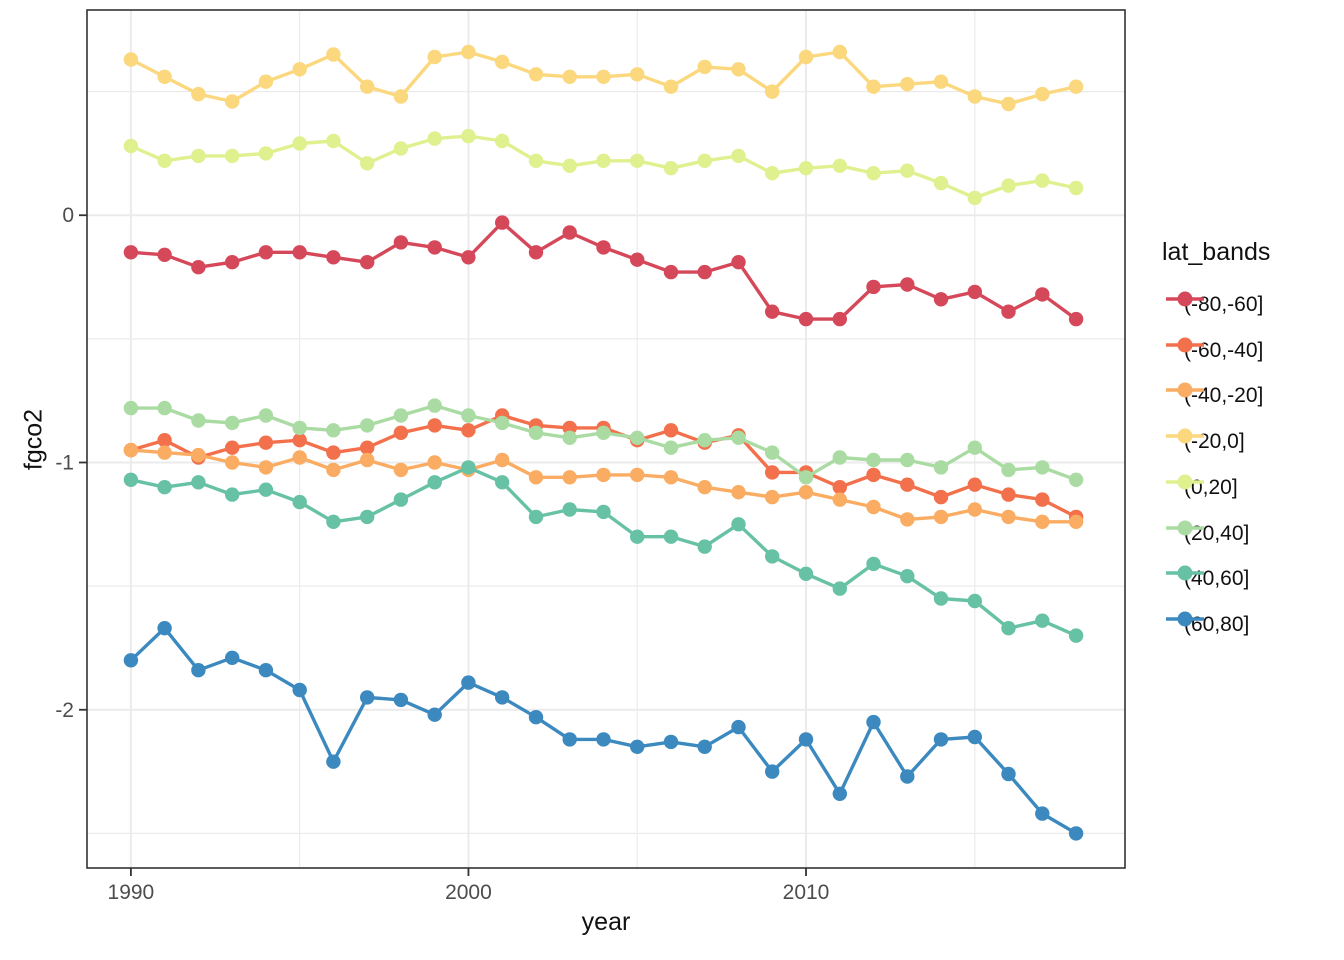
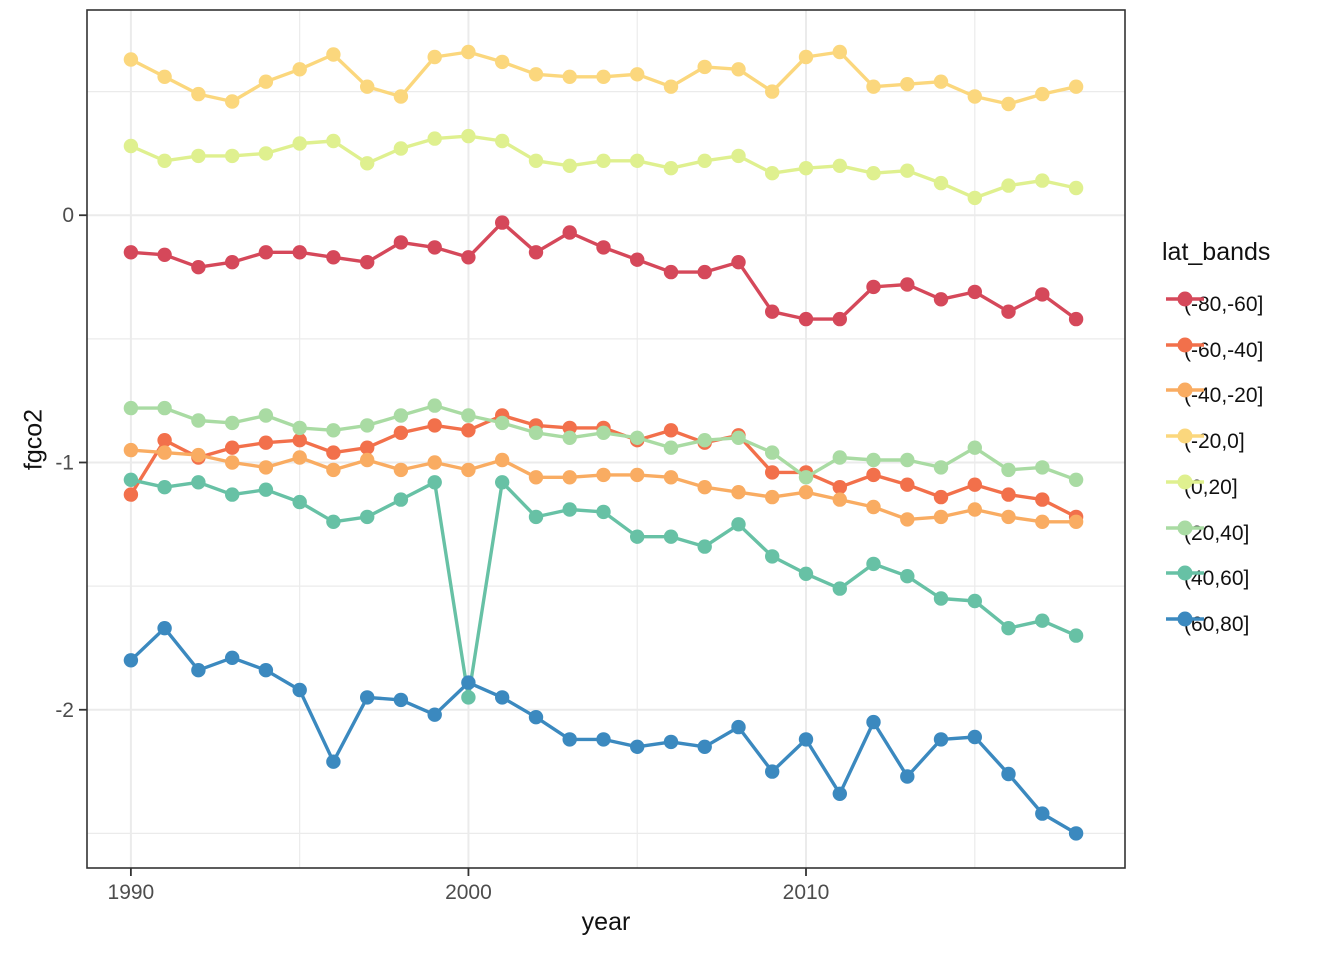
(-60,-40]/1990: -0.95 -> -1.13
(40,60]/2000: -1.02 -> -1.95
